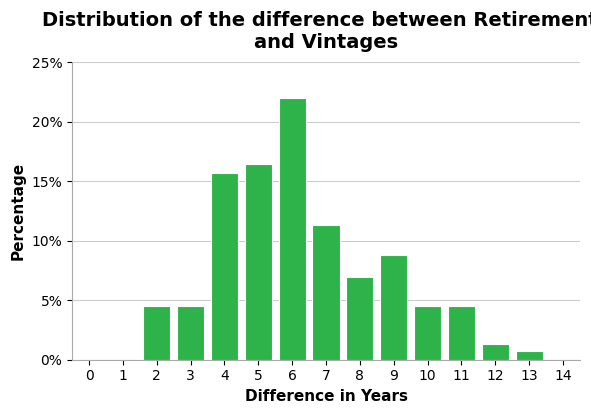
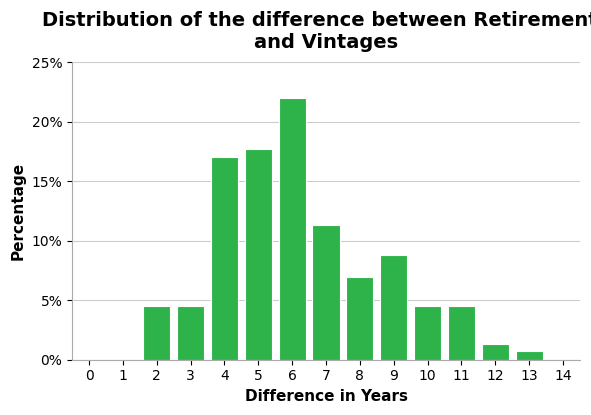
4: 15.7% -> 17.0%
5: 16.4% -> 17.7%
